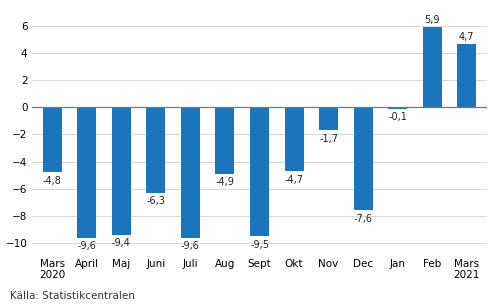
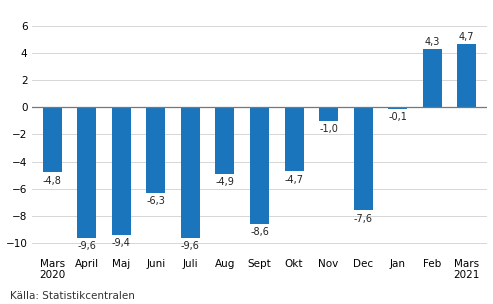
Sept: -9,5 -> -8,6
Nov: -1,7 -> -1,0
Feb: 5,9 -> 4,3
